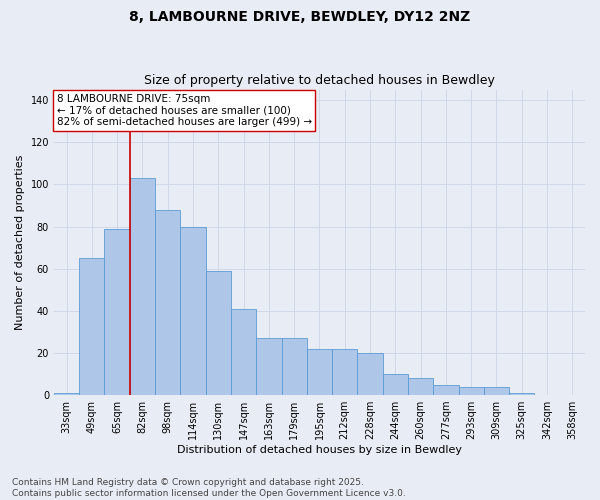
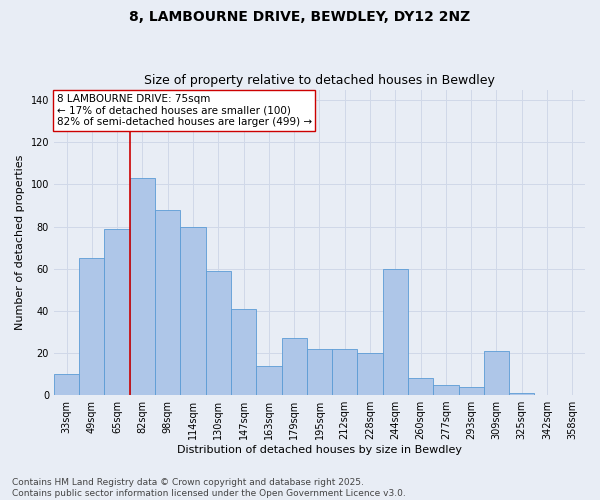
33sqm: 1 -> 10
163sqm: 27 -> 14
244sqm: 10 -> 60
309sqm: 4 -> 21
